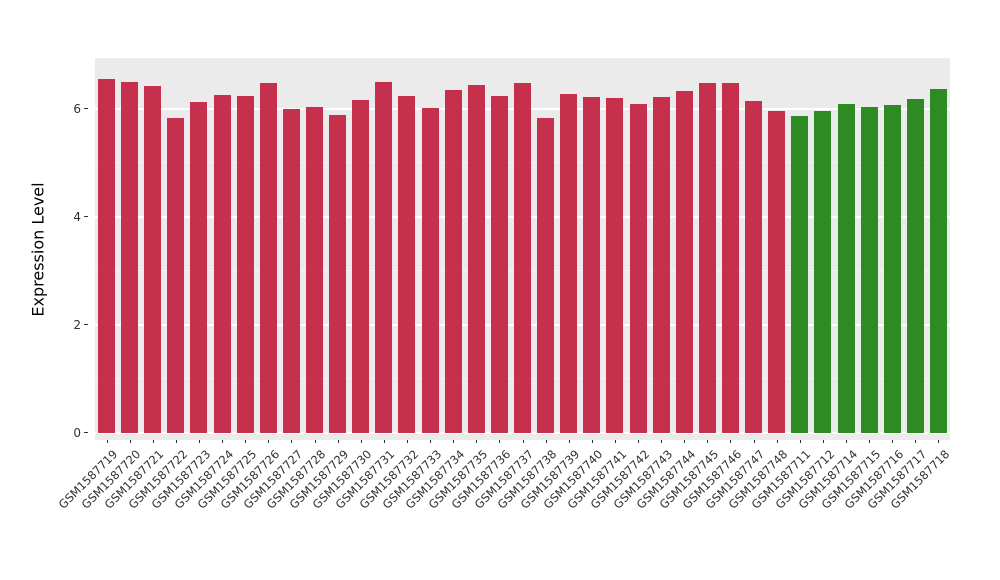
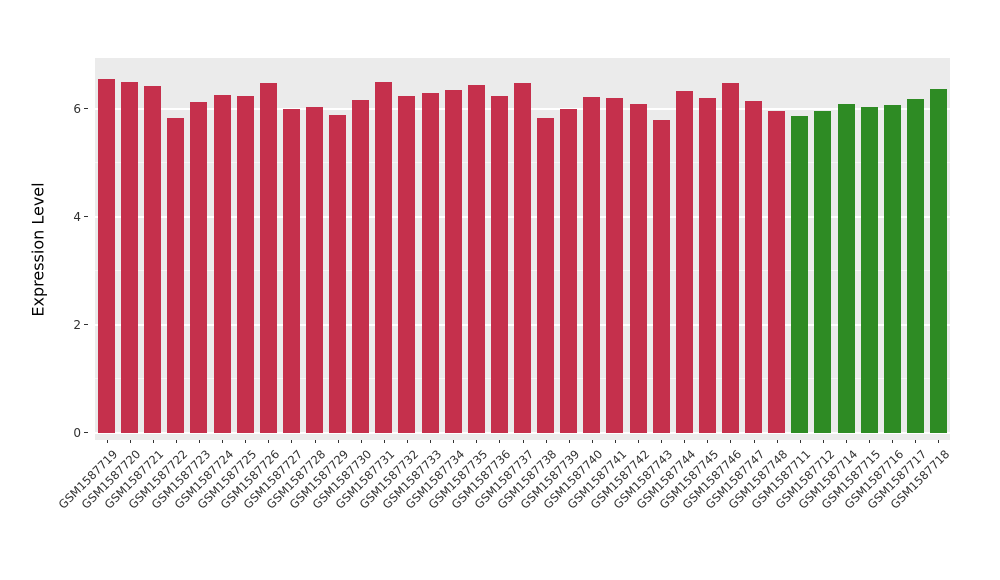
GSM1587733: 6.0 -> 6.3
GSM1587739: 6.3 -> 6.0
GSM1587743: 6.2 -> 5.8
GSM1587745: 6.5 -> 6.2
